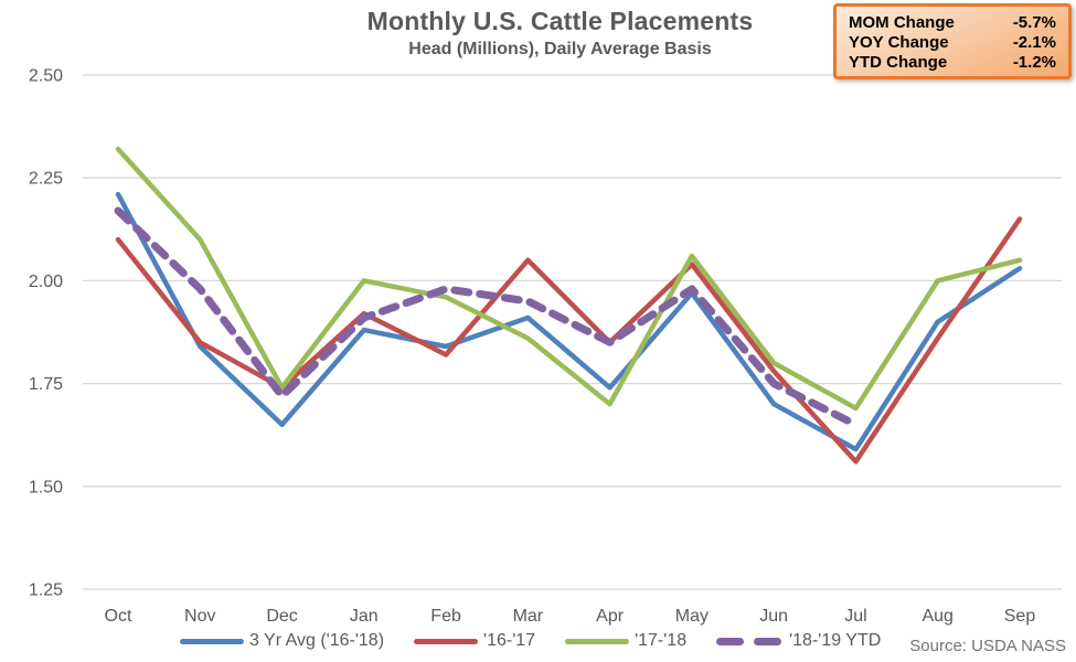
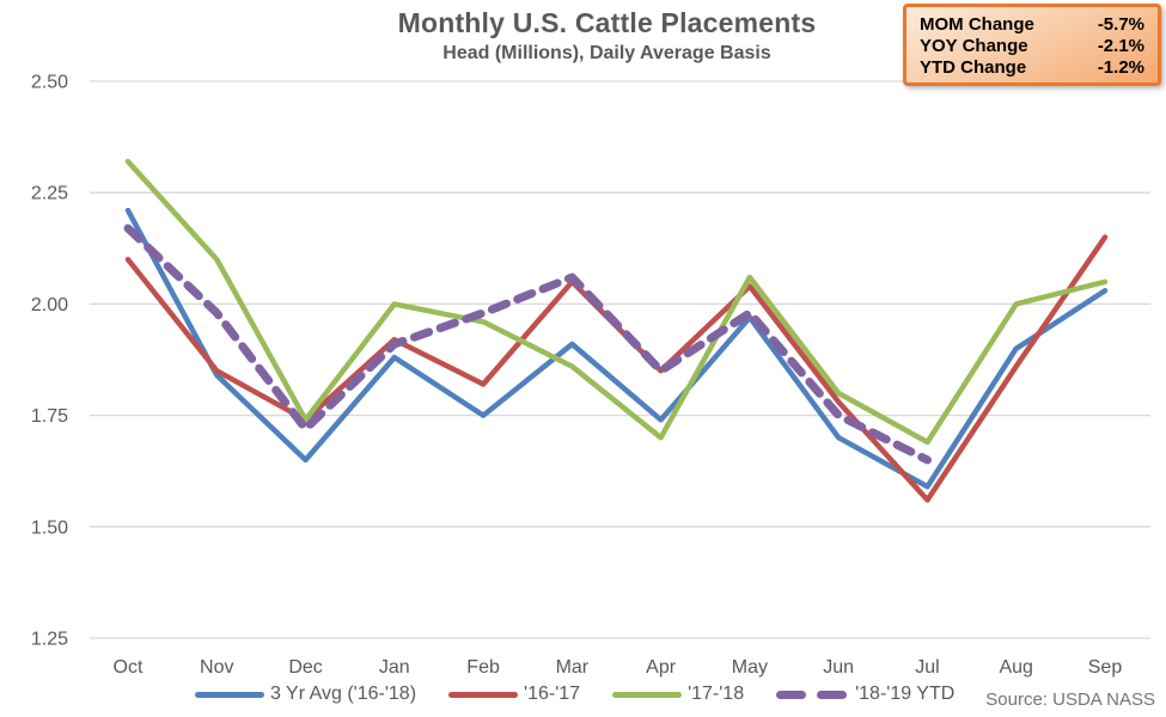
3 Yr Avg ('16-'18)/Feb: 1.84 -> 1.75
'18-'19 YTD/Mar: 1.95 -> 2.06
